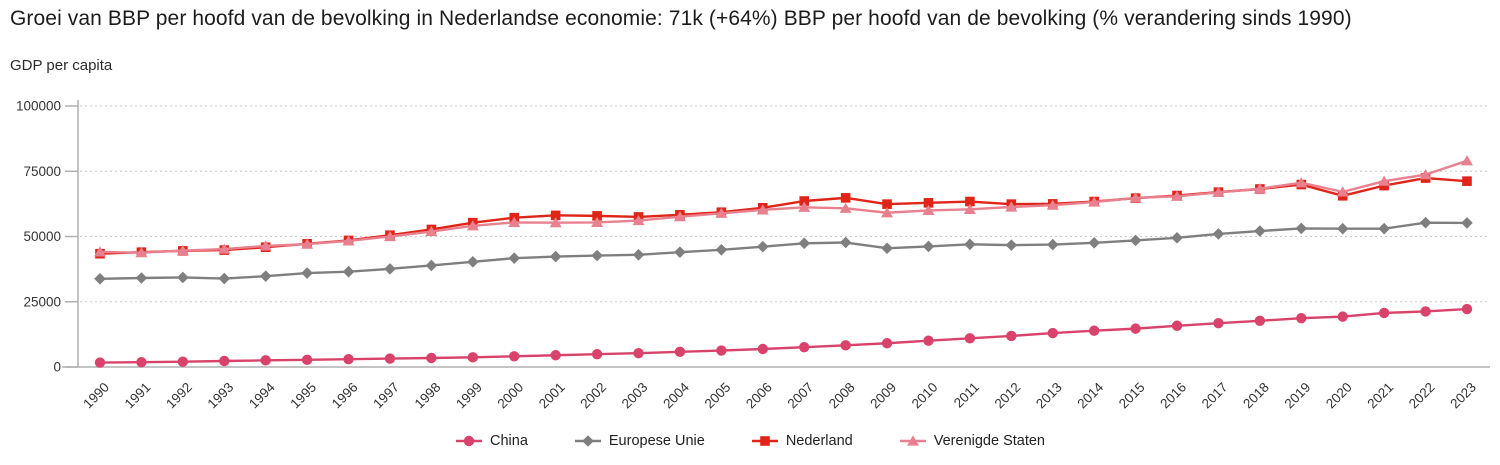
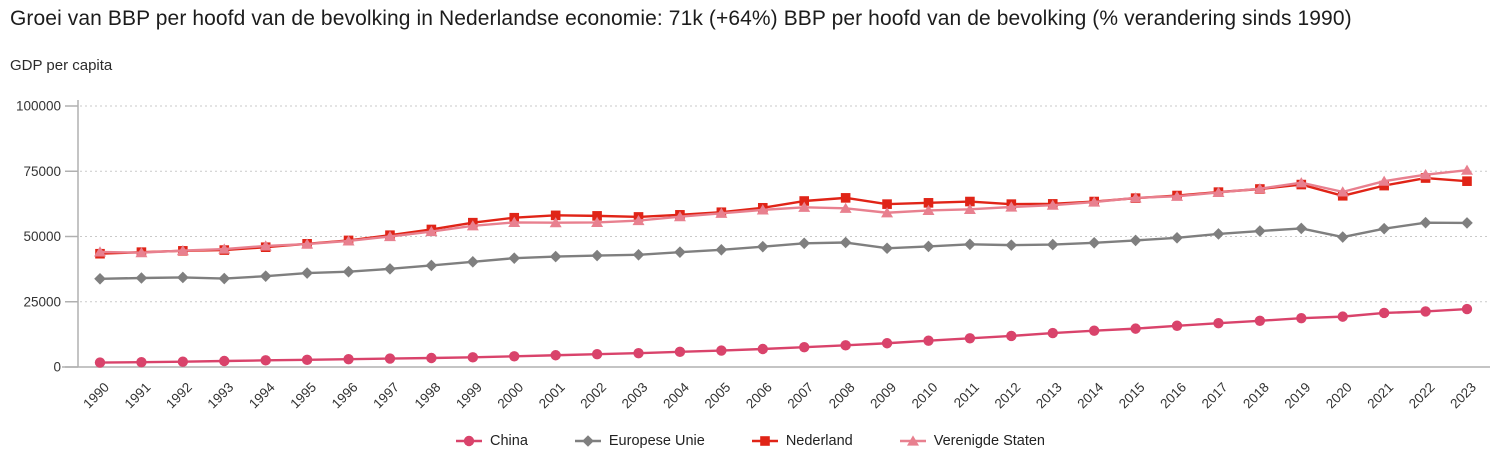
Europese Unie/2020: 53000 -> 50000
Verenigde Staten/2023: 79000 -> 75000
